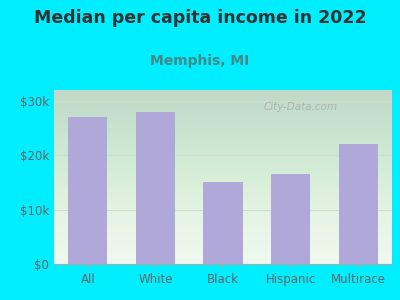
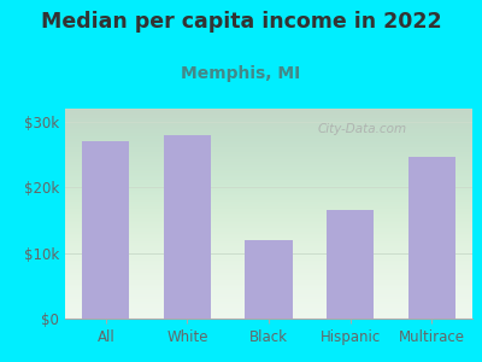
Black: $15.0k -> $12.0k
Multirace: $22.0k -> $24.6k
